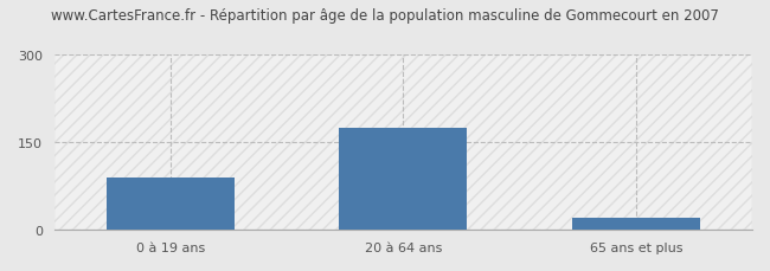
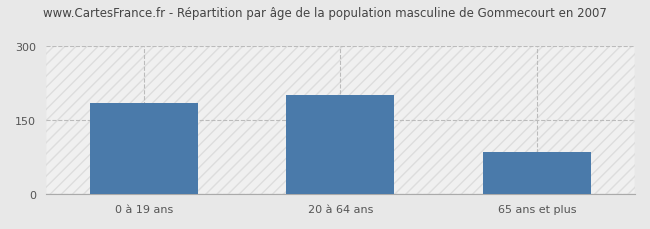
0 à 19 ans: 90 -> 185
20 à 64 ans: 175 -> 200
65 ans et plus: 20 -> 85
